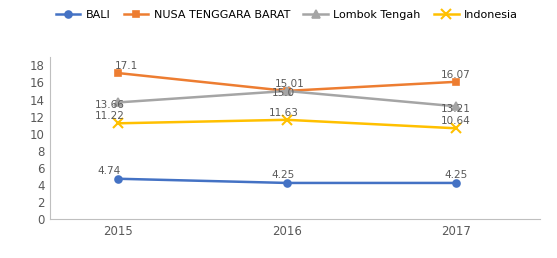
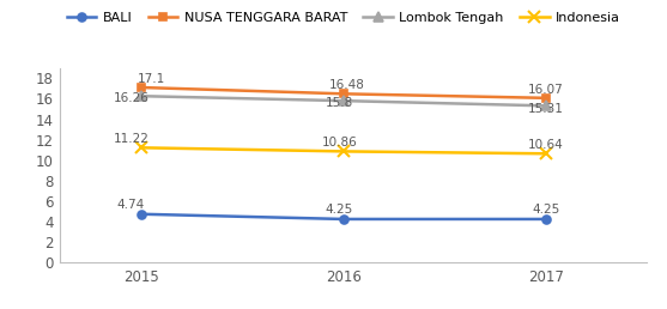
Lombok Tengah/2015: 13.66 -> 16.26
NUSA TENGGARA BARAT/2016: 15.01 -> 16.48
Lombok Tengah/2016: 15.0 -> 15.8
Indonesia/2016: 11.63 -> 10.86
Lombok Tengah/2017: 13.21 -> 15.31
